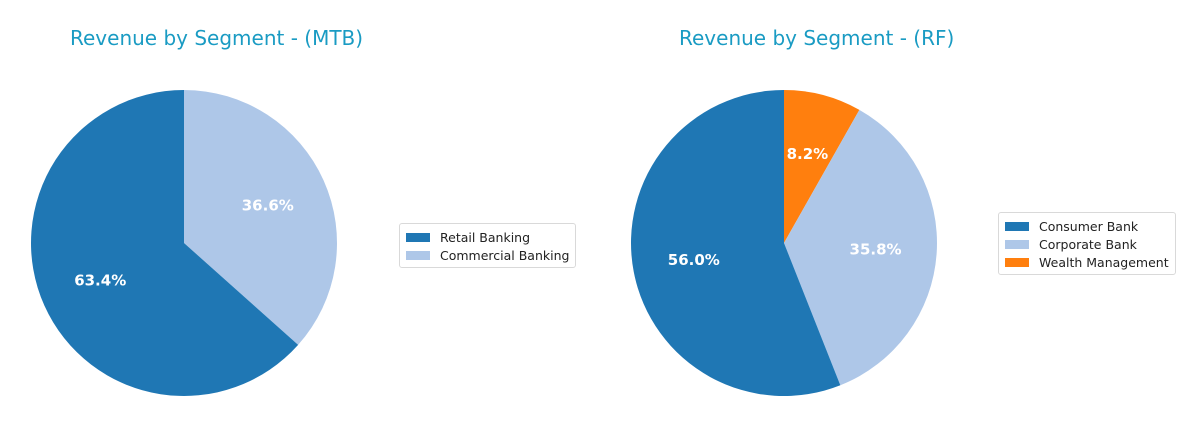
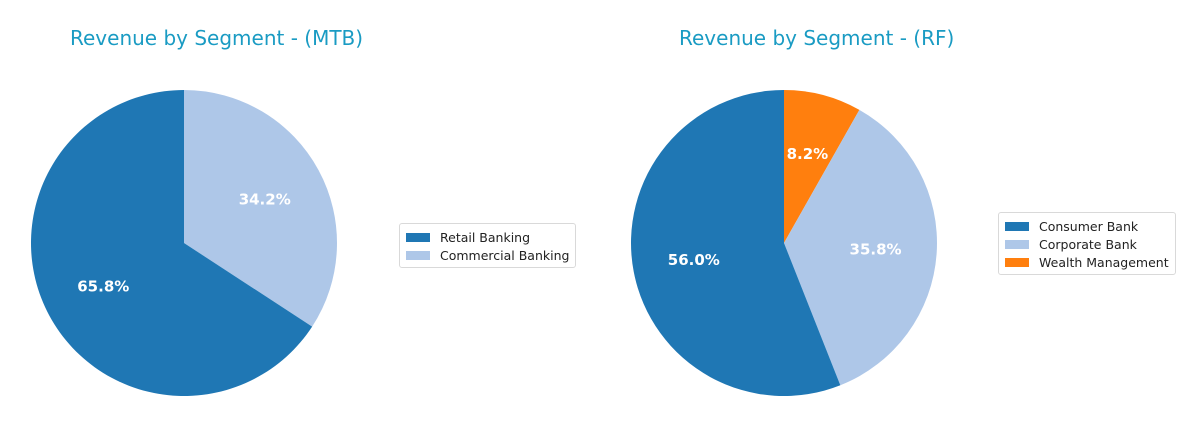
Revenue by Segment - (MTB)/Retail Banking: 63.4% -> 65.8%
Revenue by Segment - (MTB)/Commercial Banking: 36.6% -> 34.2%
